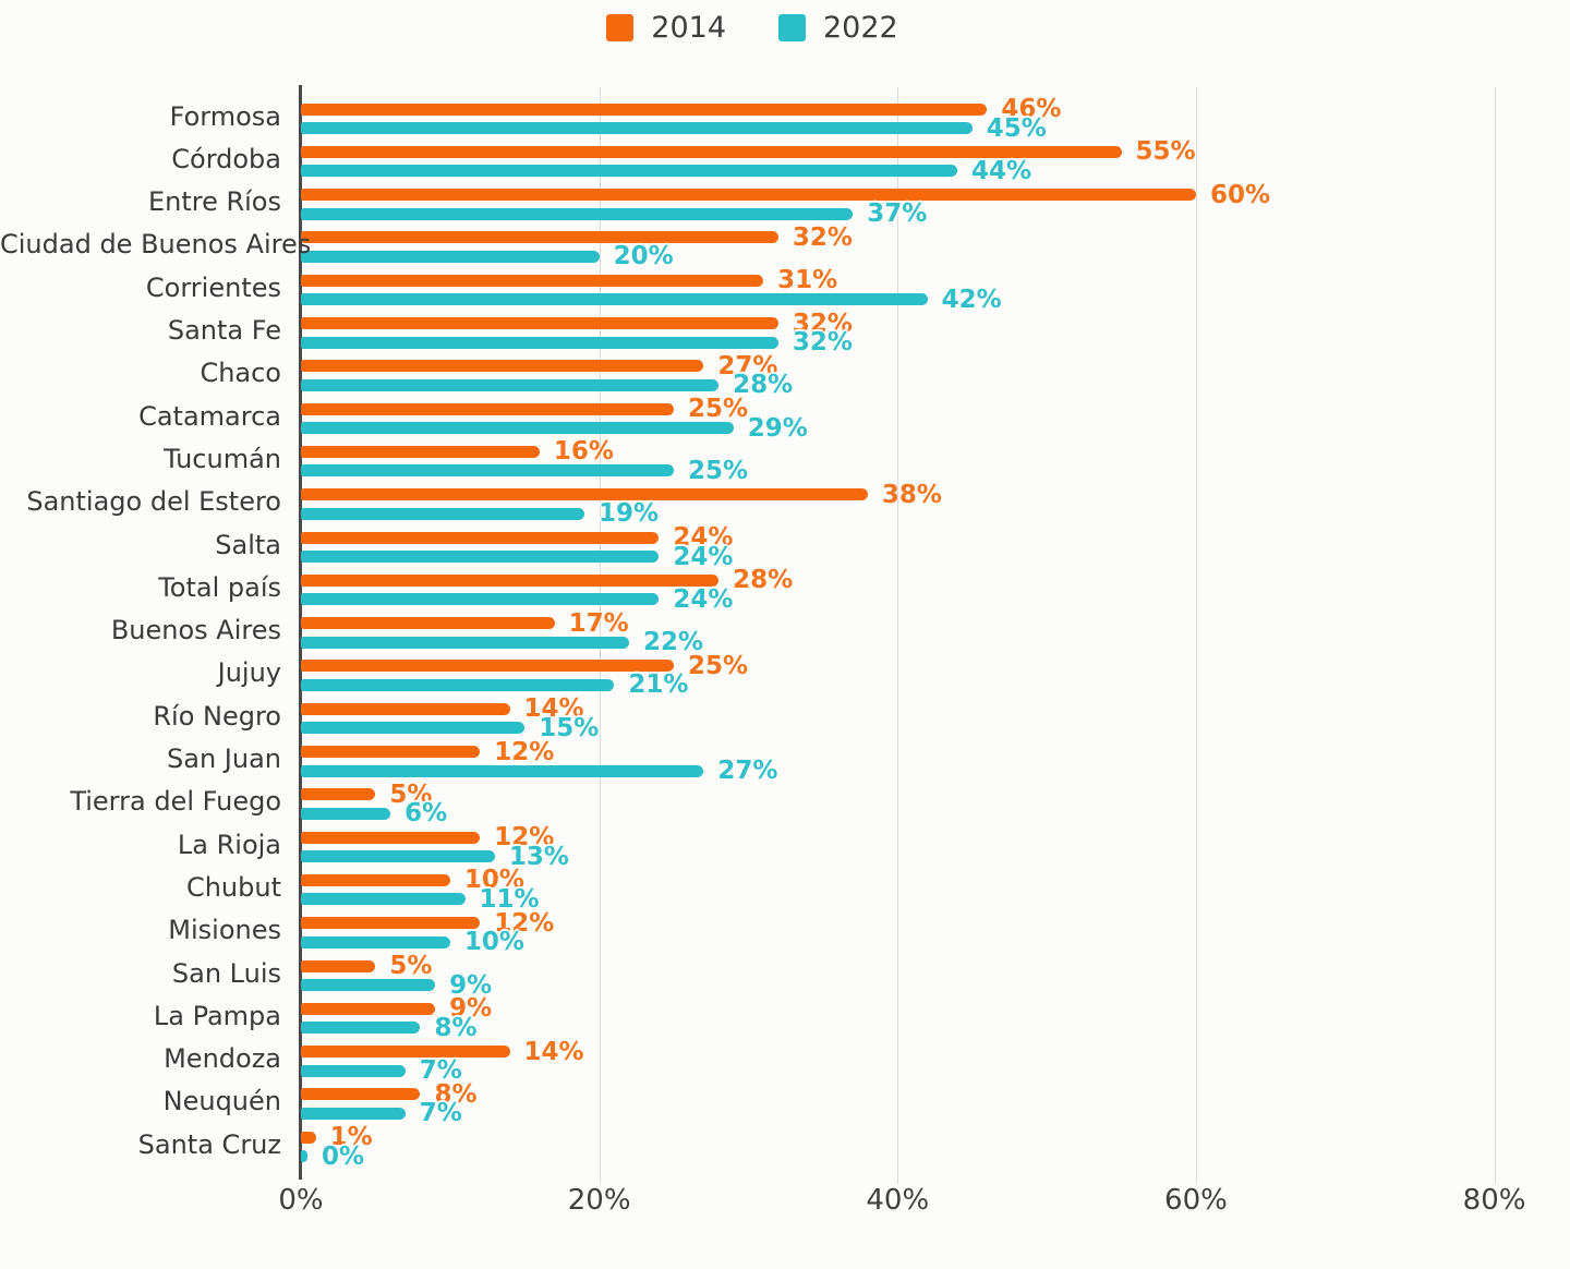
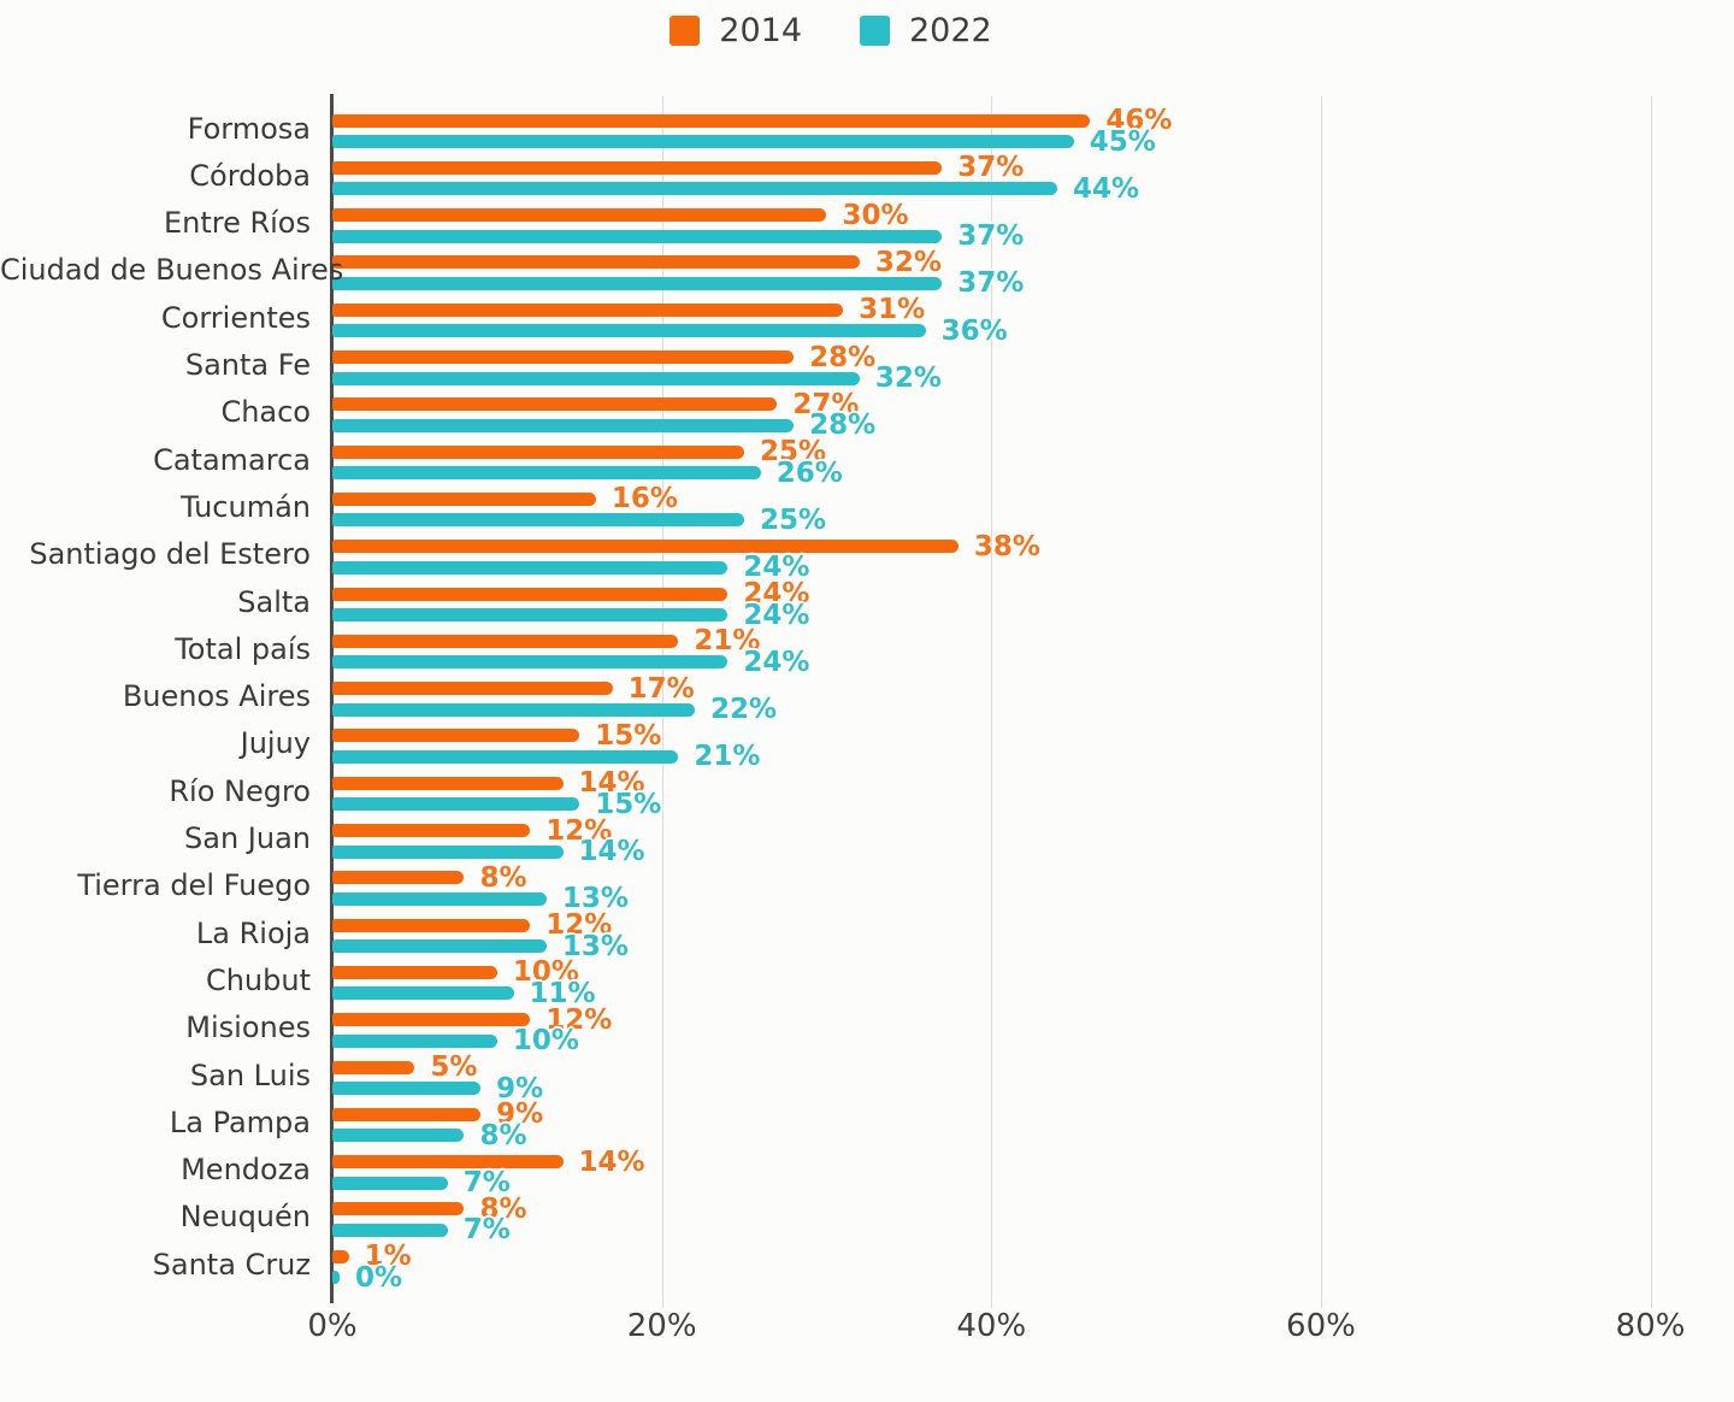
2014/Córdoba: 55% -> 37%
2014/Entre Ríos: 60% -> 30%
2022/Ciudad de Buenos Aires: 20% -> 37%
2022/Corrientes: 42% -> 36%
2014/Santa Fe: 32% -> 28%
2022/Catamarca: 29% -> 26%
2022/Santiago del Estero: 19% -> 24%
2014/Total país: 28% -> 21%
2014/Jujuy: 25% -> 15%
2022/San Juan: 27% -> 14%
2014/Tierra del Fuego: 5% -> 8%
2022/Tierra del Fuego: 6% -> 13%
